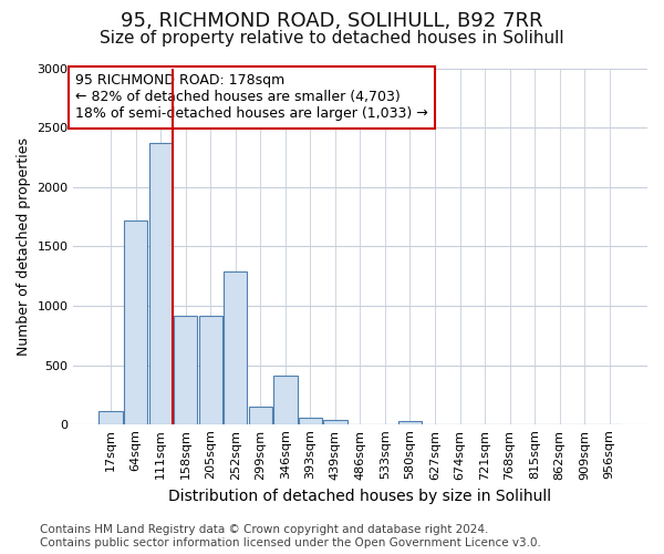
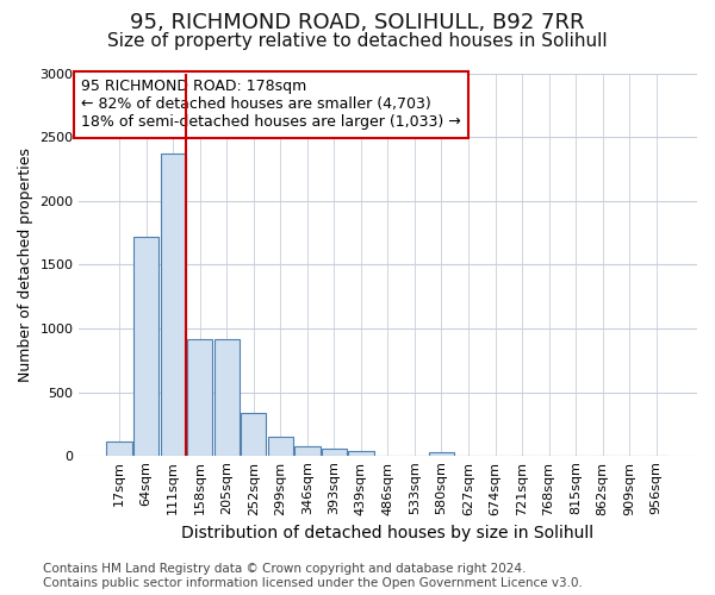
252sqm: 1290 -> 340
346sqm: 410 -> 80
